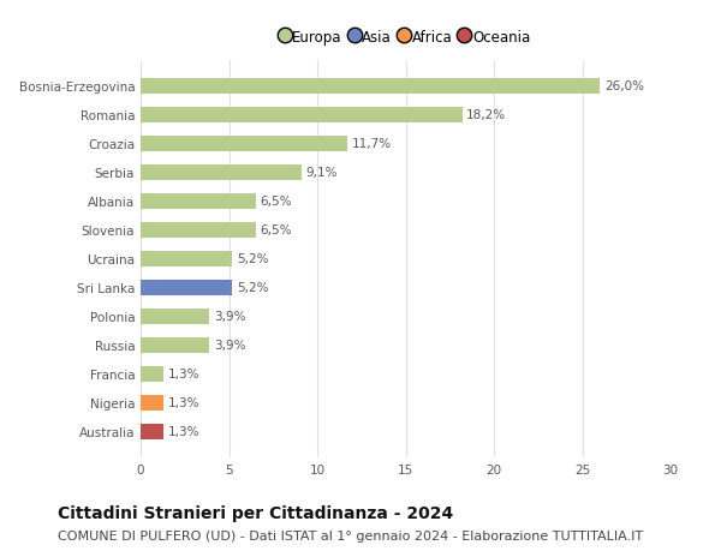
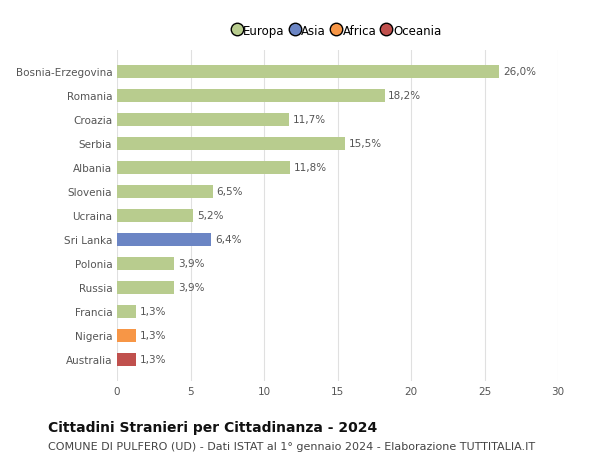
Serbia: 9,1% -> 15,5%
Albania: 6,5% -> 11,8%
Sri Lanka: 5,2% -> 6,4%
